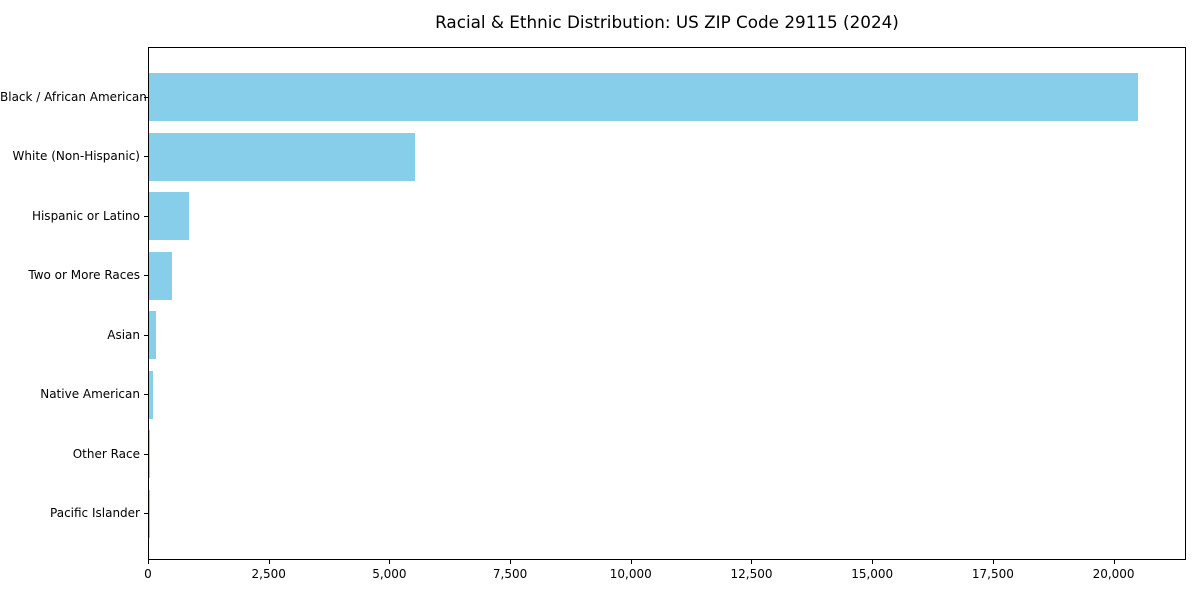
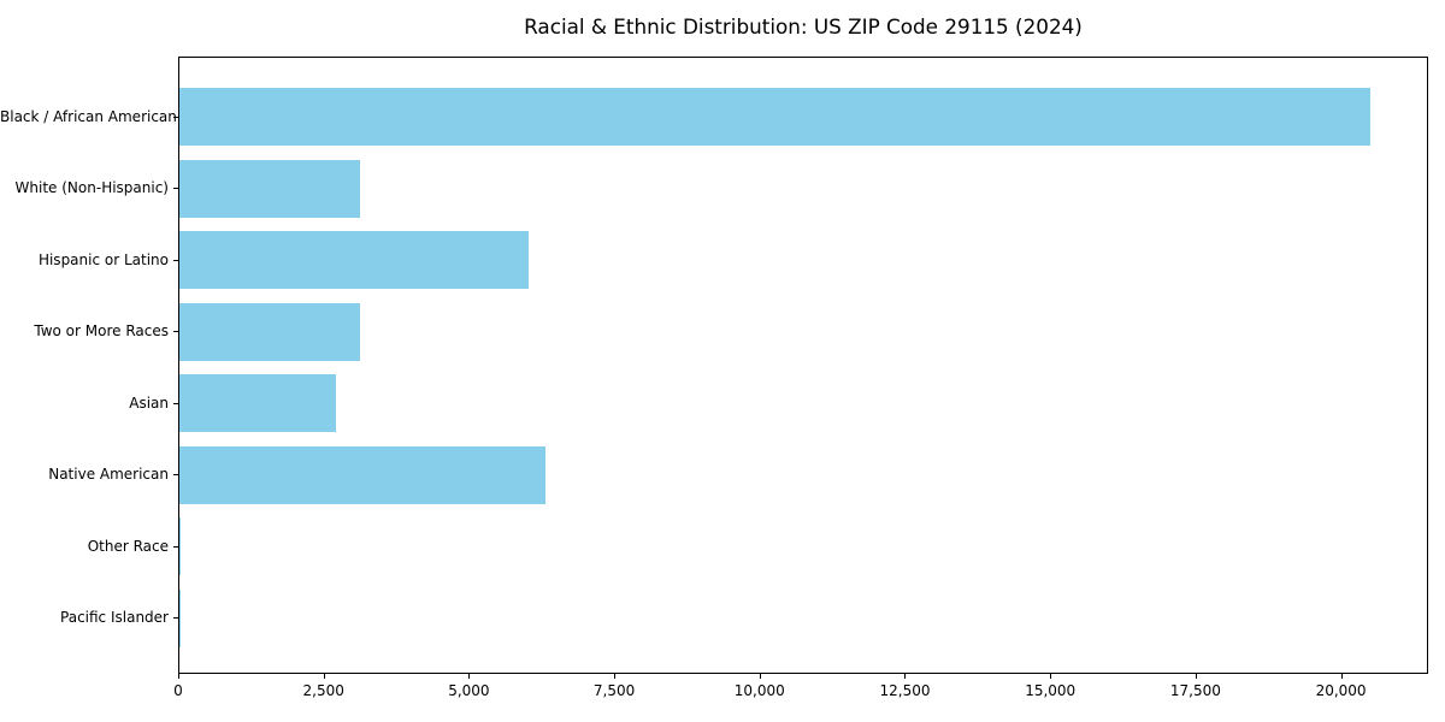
White (Non-Hispanic): 5500 -> 3100
Hispanic or Latino: 800 -> 6000
Two or More Races: 500 -> 3100
Asian: 100 -> 2700
Native American: 100 -> 6300
